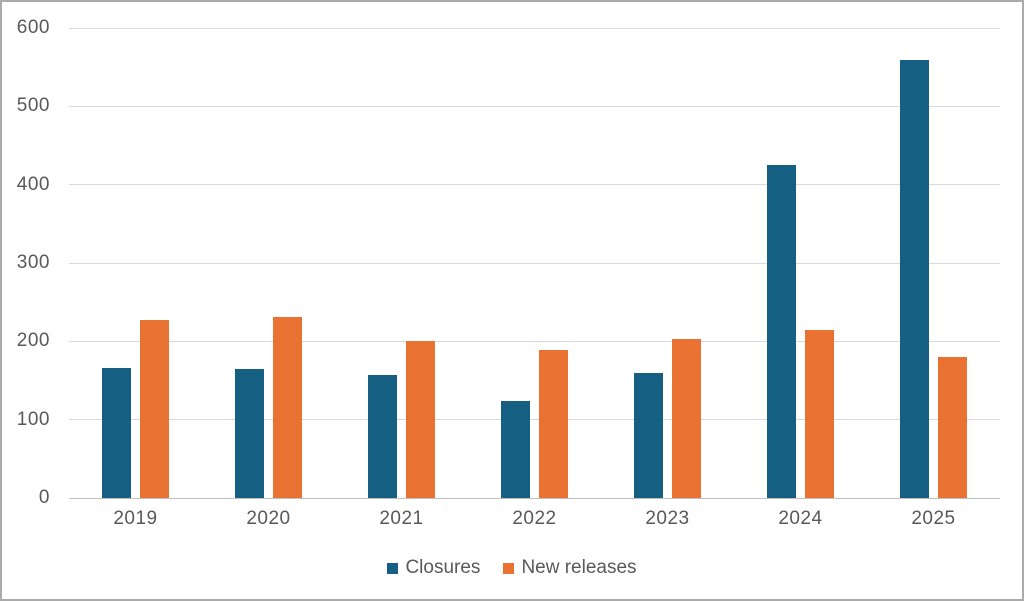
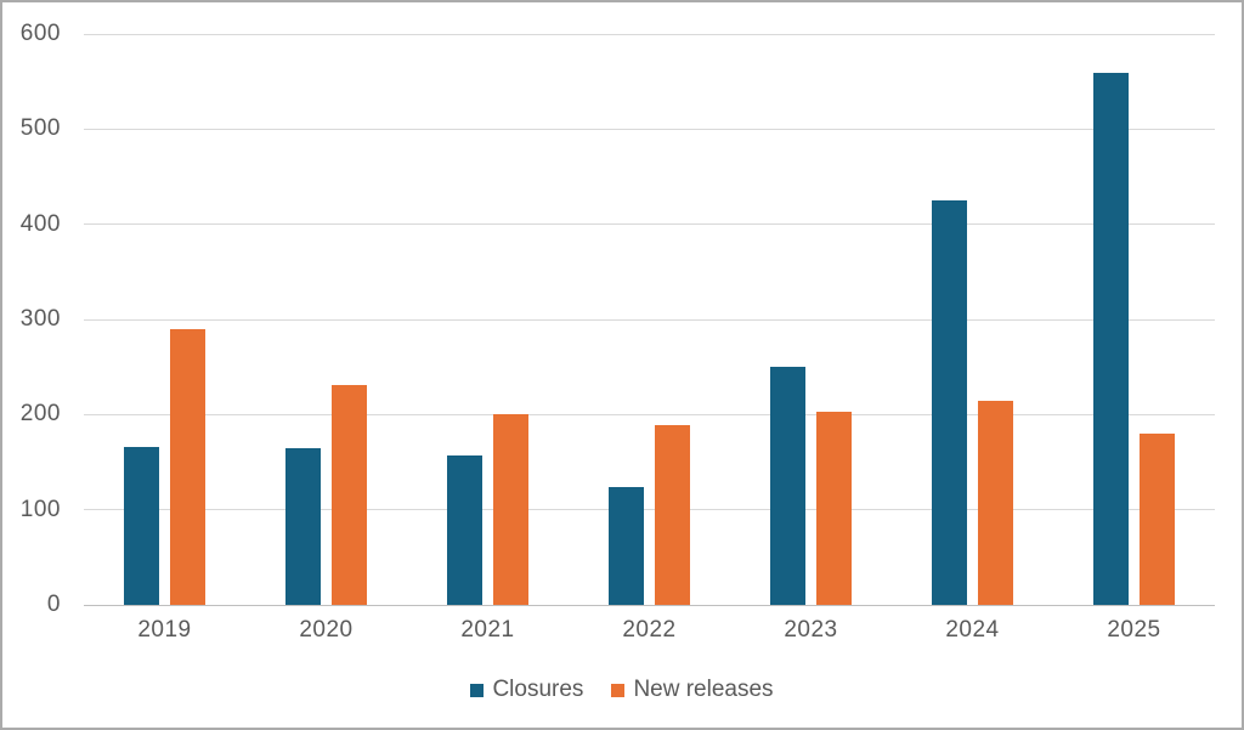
New releases/2019: 230 -> 290
Closures/2023: 160 -> 250
